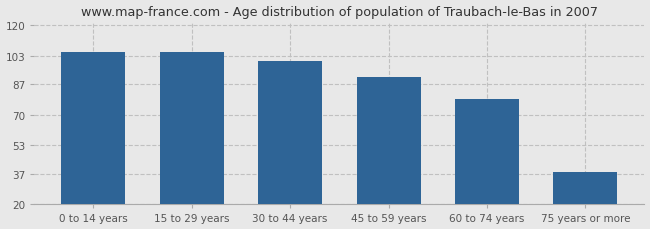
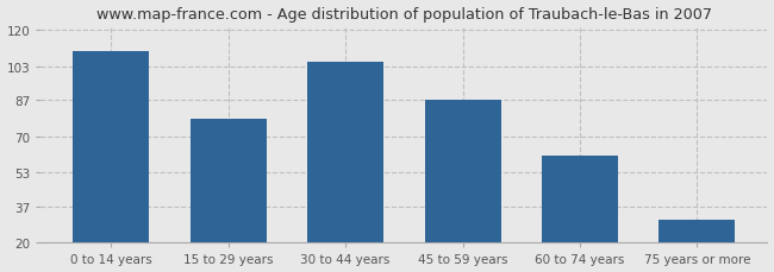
0 to 14 years: 105 -> 110
15 to 29 years: 105 -> 78
30 to 44 years: 100 -> 105
45 to 59 years: 91 -> 87
60 to 74 years: 79 -> 61
75 years or more: 38 -> 31
